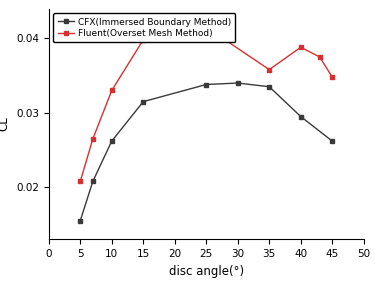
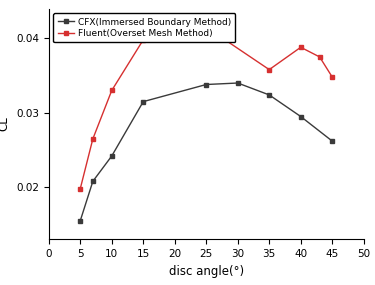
Fluent(Overset Mesh Method)/5: 0.0208 -> 0.0198
CFX(Immersed Boundary Method)/10: 0.0262 -> 0.0242
CFX(Immersed Boundary Method)/35: 0.0335 -> 0.0324
